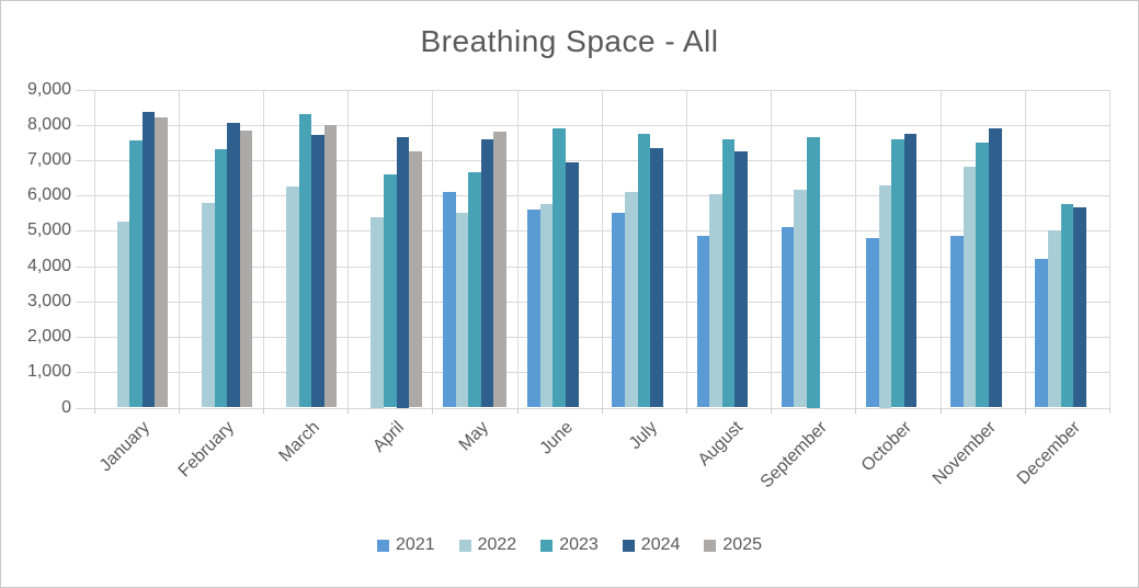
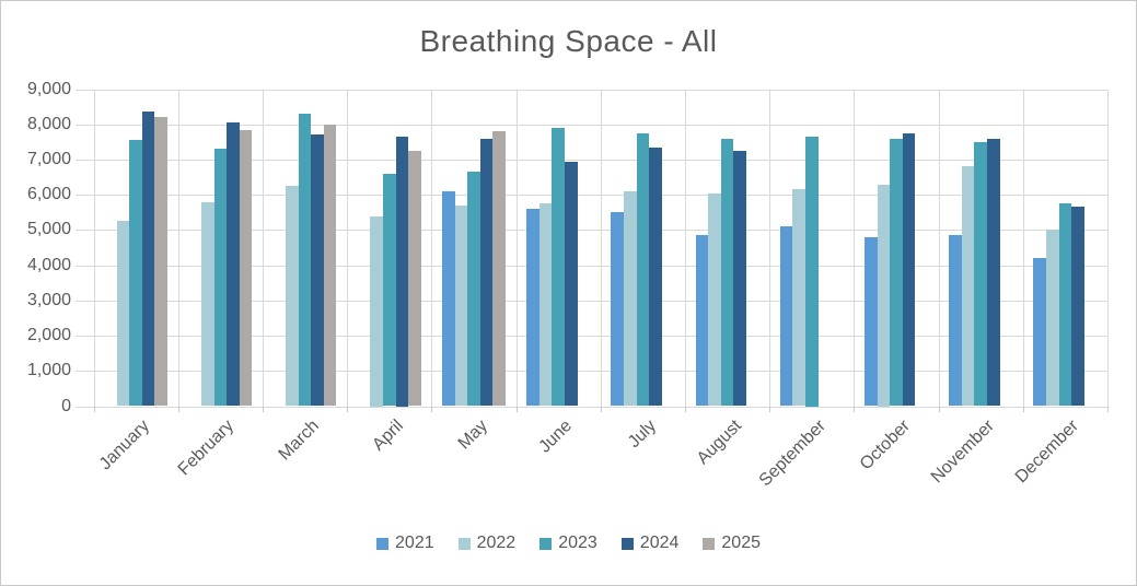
2022/May: 5500 -> 5700
2024/November: 7900 -> 7600
